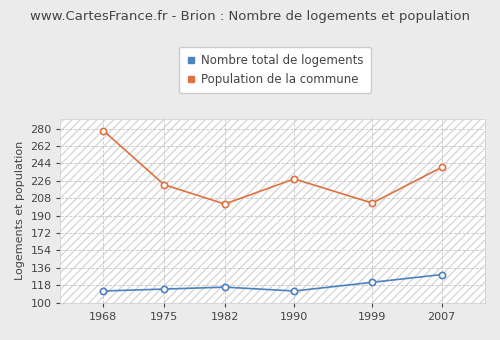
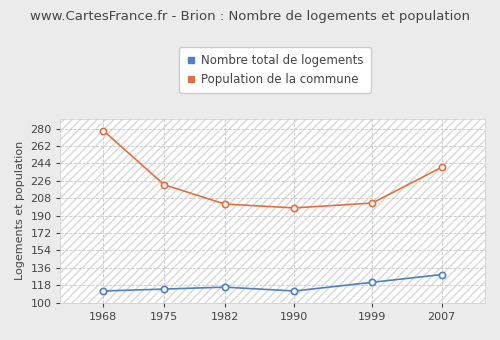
Population de la commune/1990: 228 -> 198
